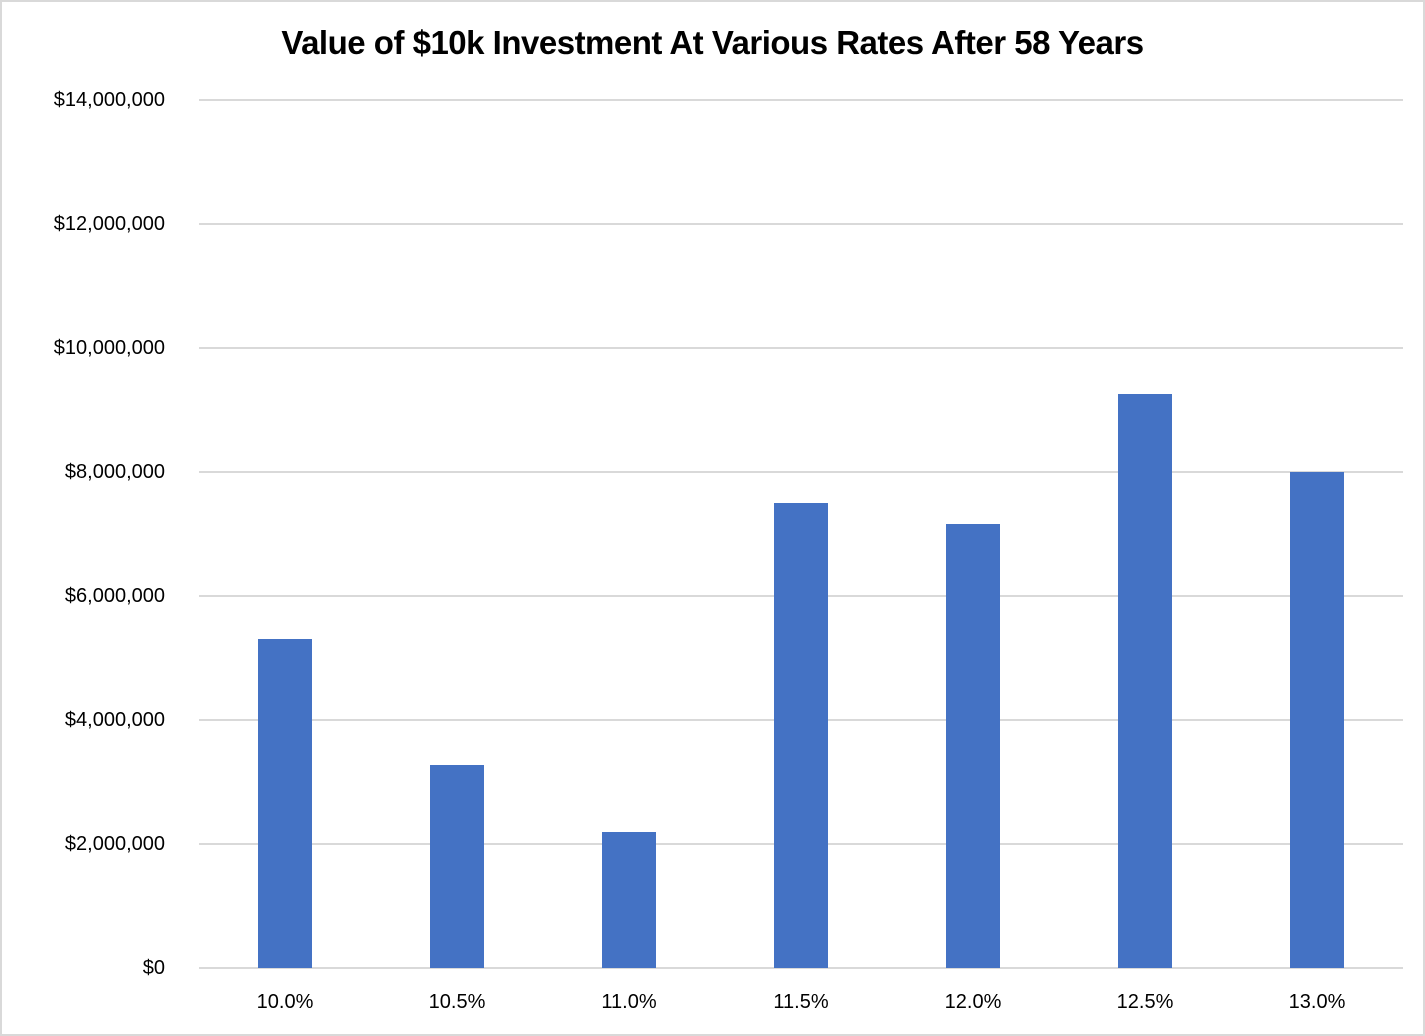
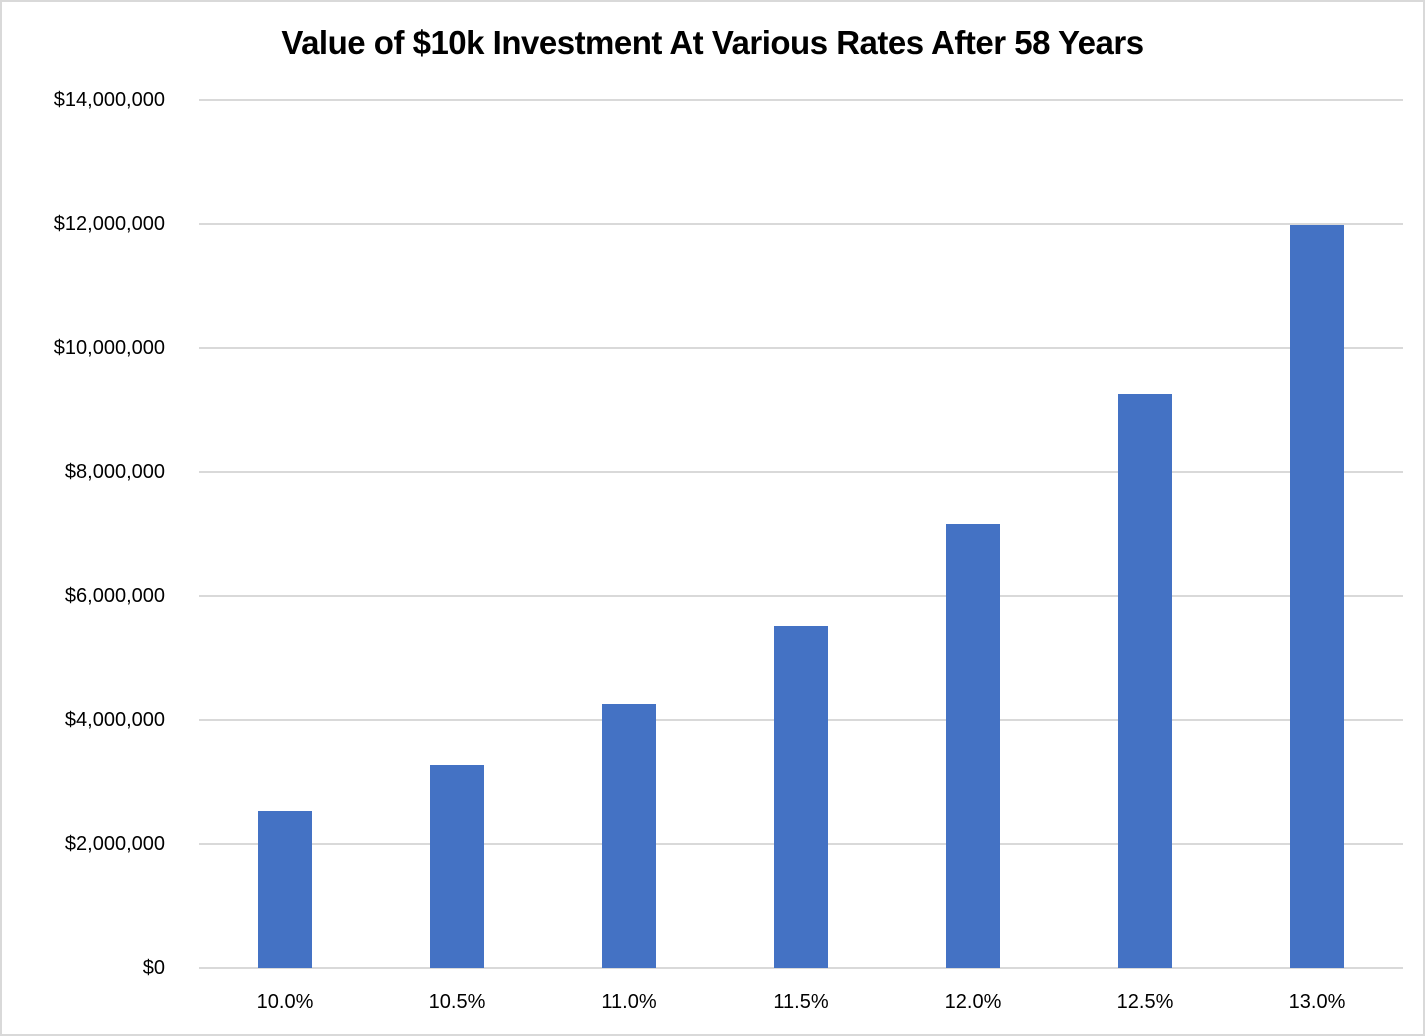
10.0%: $5300000 -> $2500000
11.0%: $2200000 -> $4300000
11.5%: $7500000 -> $5500000
13.0%: $8000000 -> $12000000
